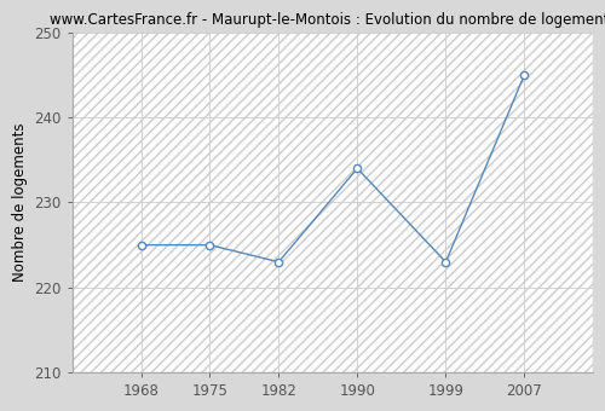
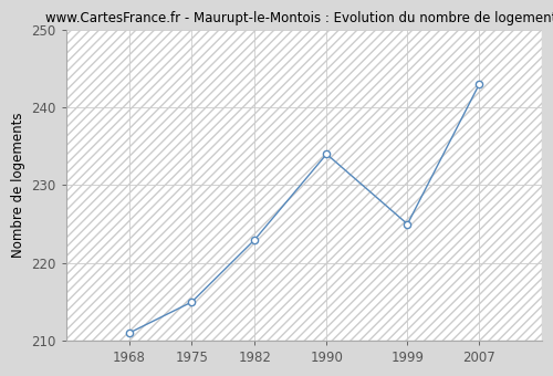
1968: 225 -> 211
1975: 225 -> 215
1999: 223 -> 225
2007: 245 -> 243
